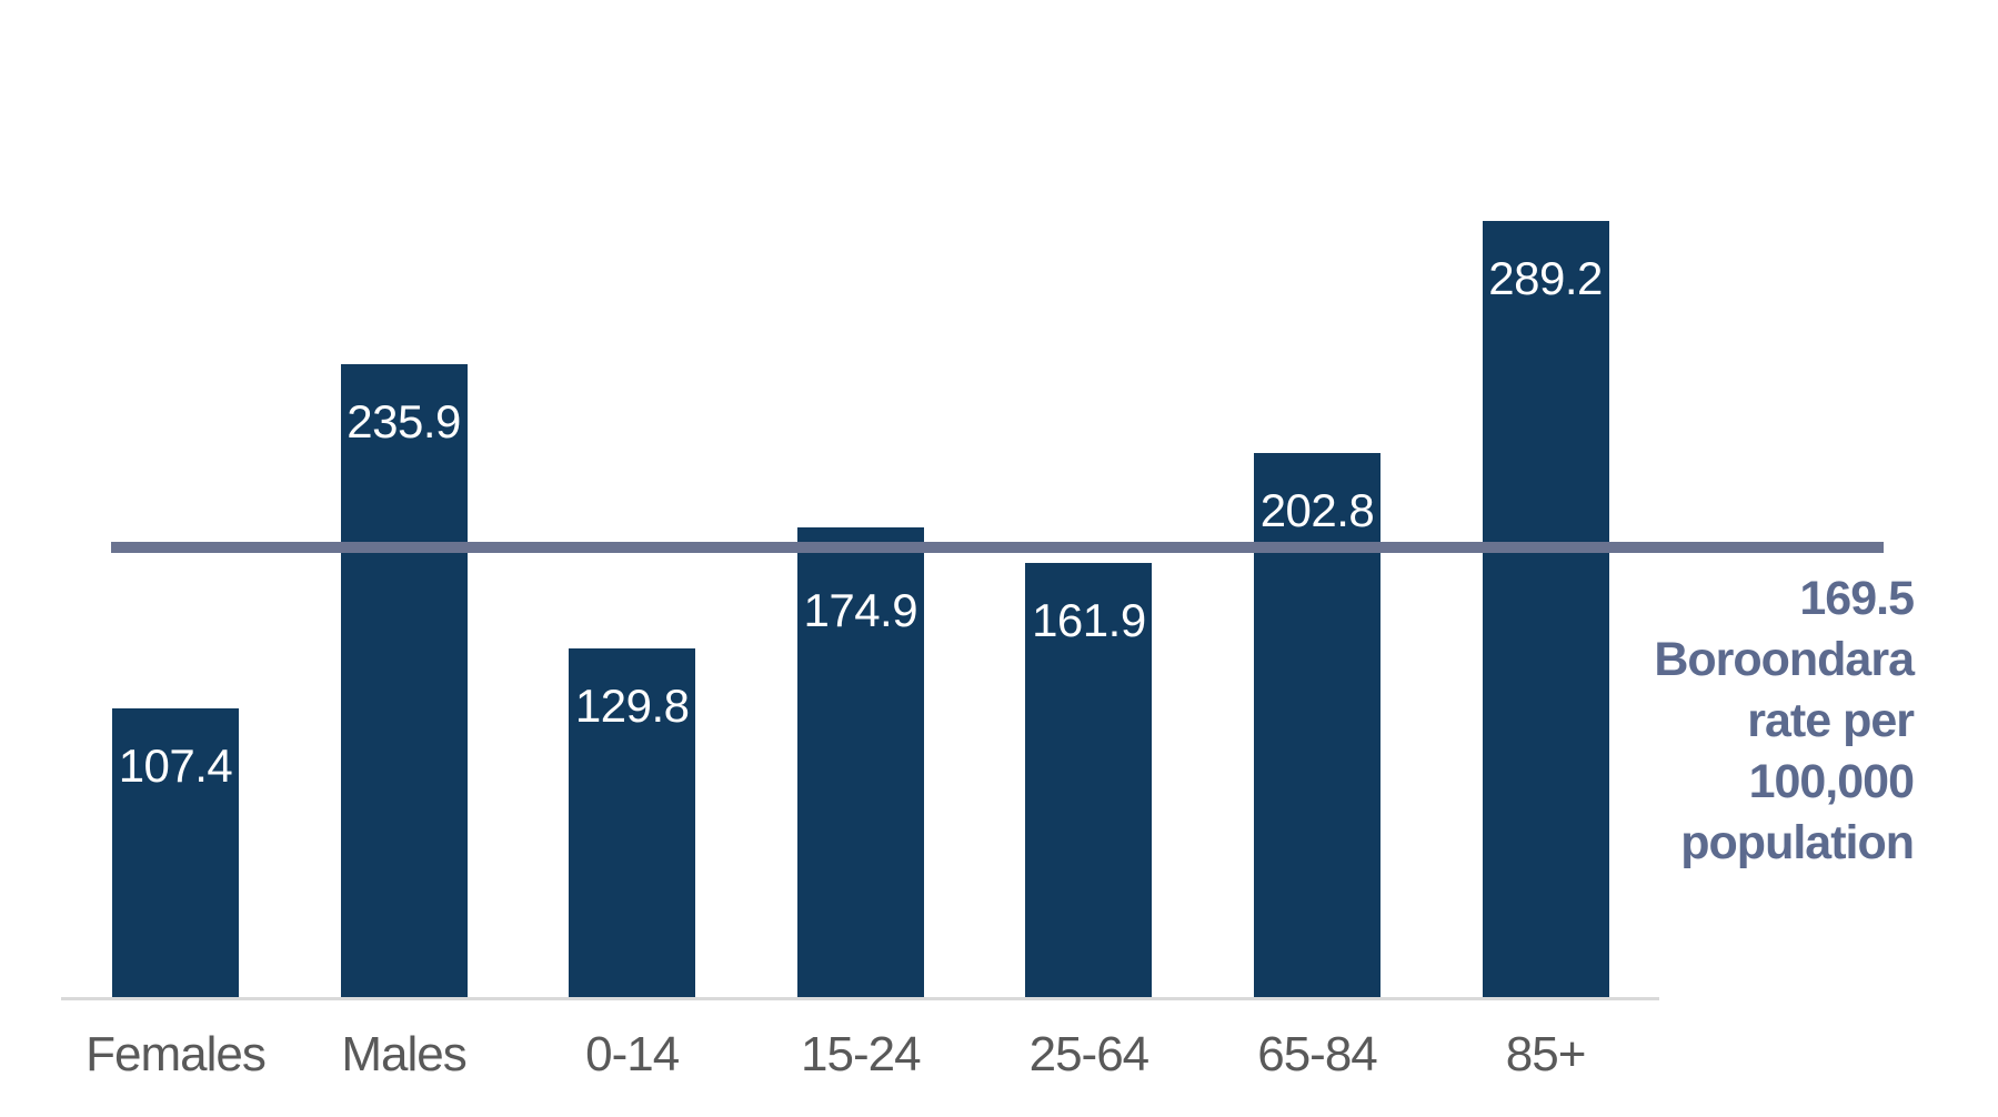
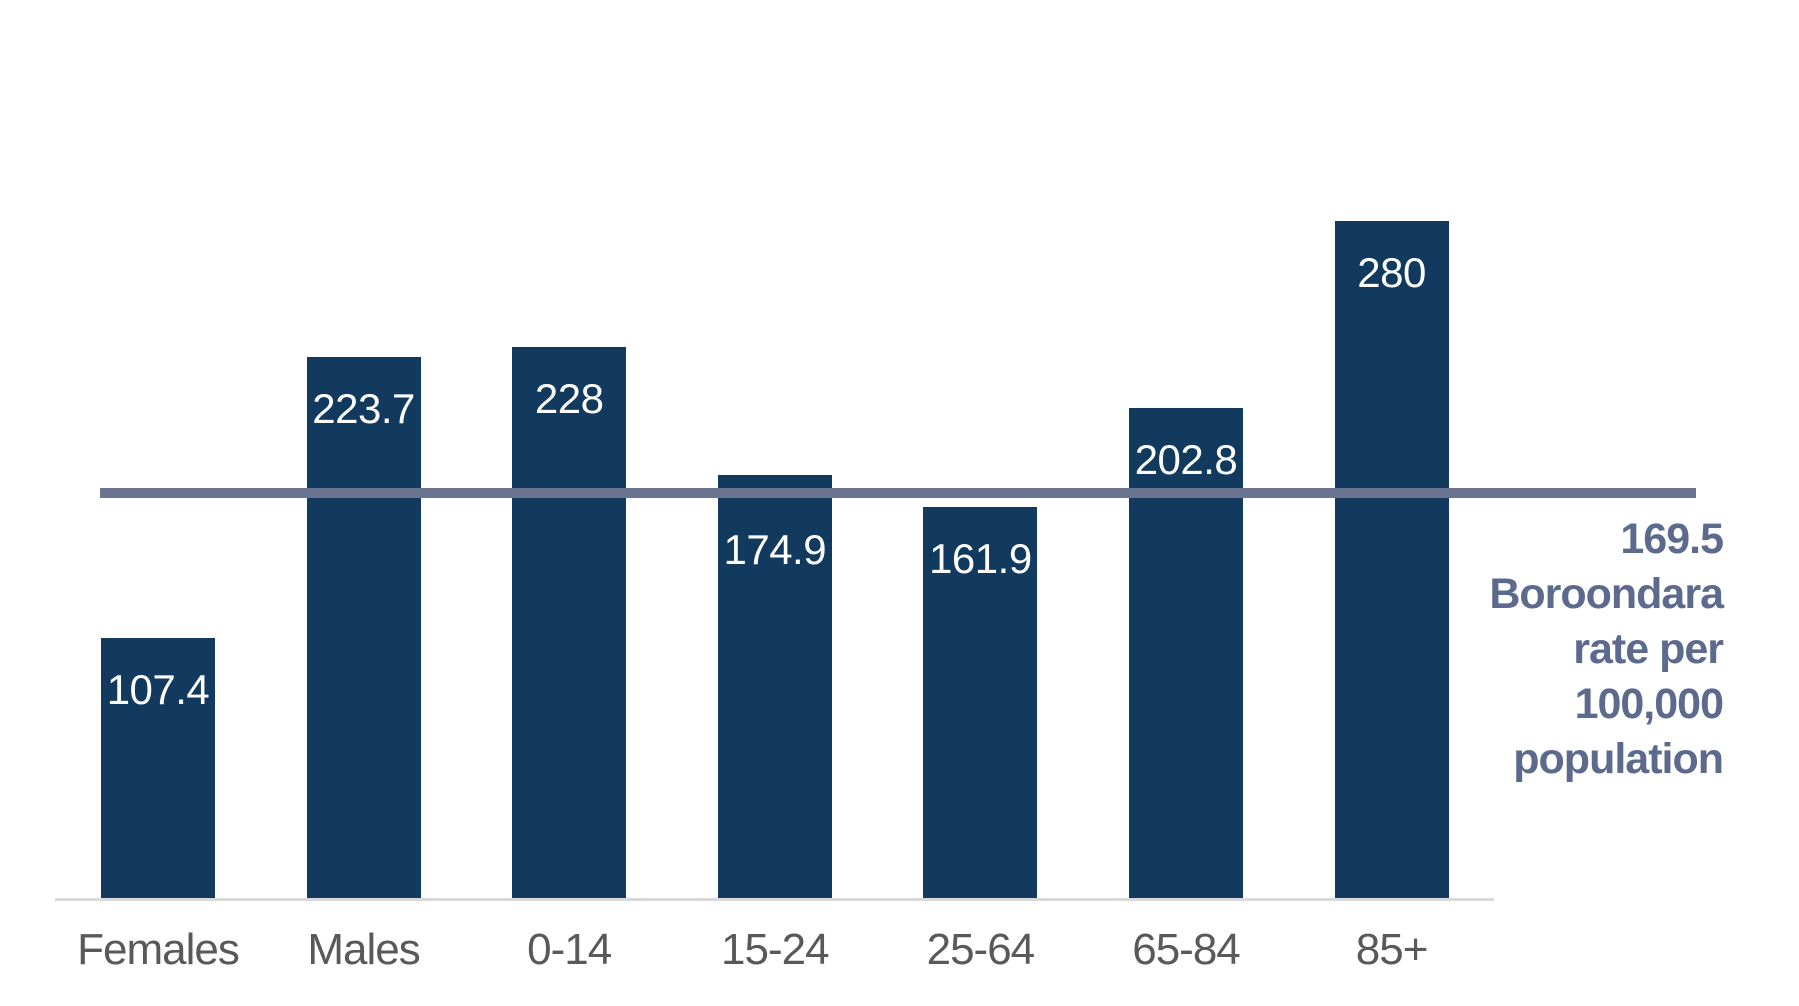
Males: 235.9 -> 223.7
0-14: 129.8 -> 228
85+: 289.2 -> 280
